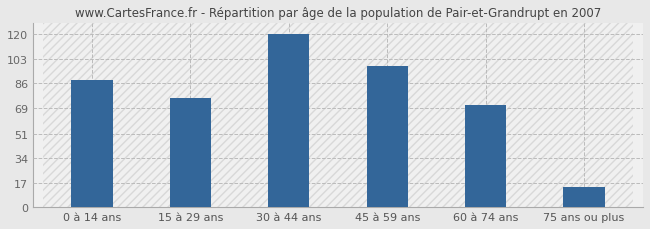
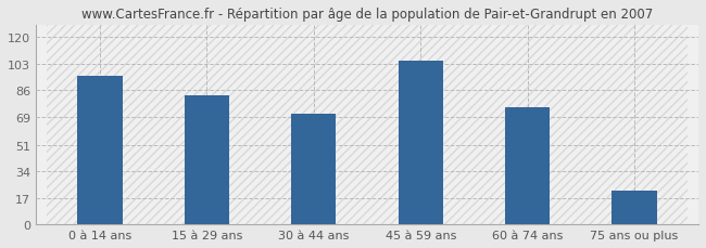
0 à 14 ans: 88 -> 95
15 à 29 ans: 76 -> 83
30 à 44 ans: 120 -> 71
45 à 59 ans: 98 -> 105
60 à 74 ans: 71 -> 75
75 ans ou plus: 14 -> 22
